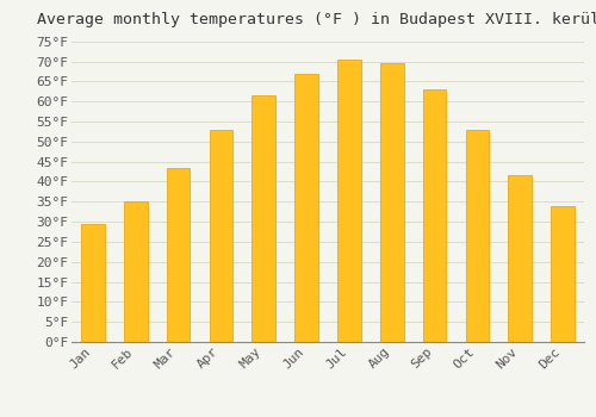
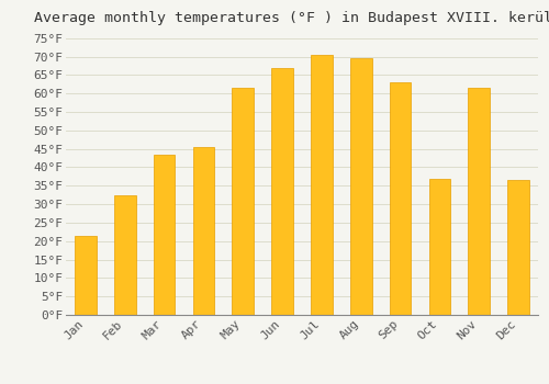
Jan: 29.5°F -> 21.5°F
Feb: 35.0°F -> 32.5°F
Apr: 53.0°F -> 45.5°F
Oct: 53.0°F -> 37.0°F
Nov: 41.5°F -> 61.5°F
Dec: 34.0°F -> 36.5°F
